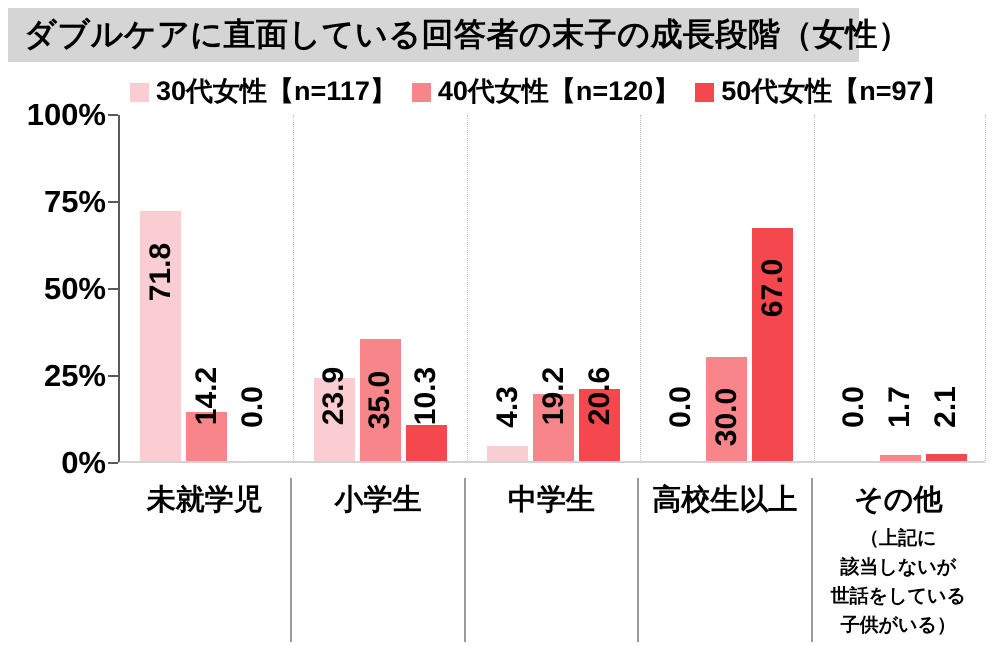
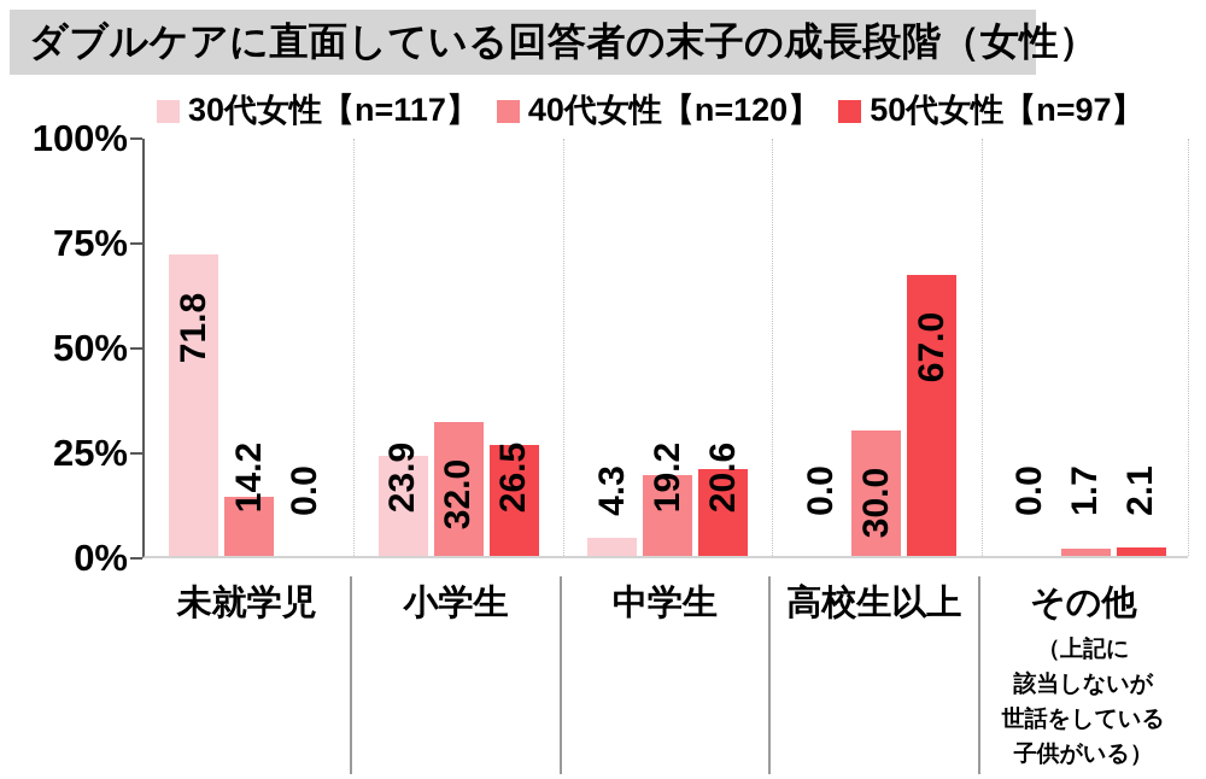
40代女性【n=120】/小学生: 35.0 -> 32.0
50代女性【n=97】/小学生: 10.3 -> 26.5
